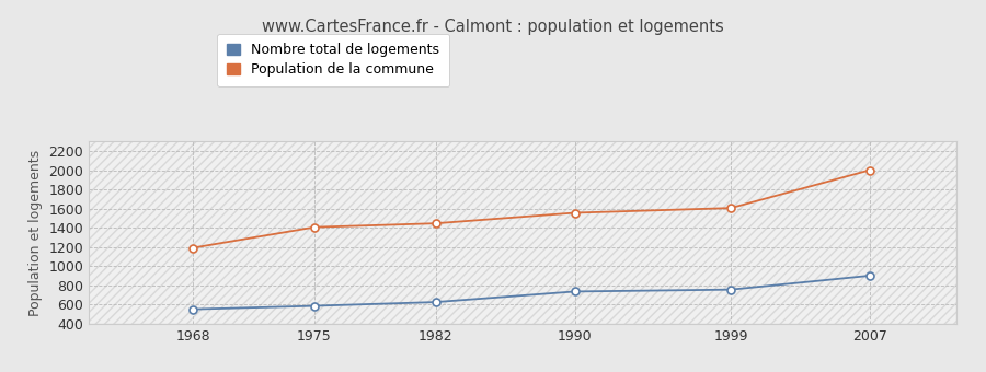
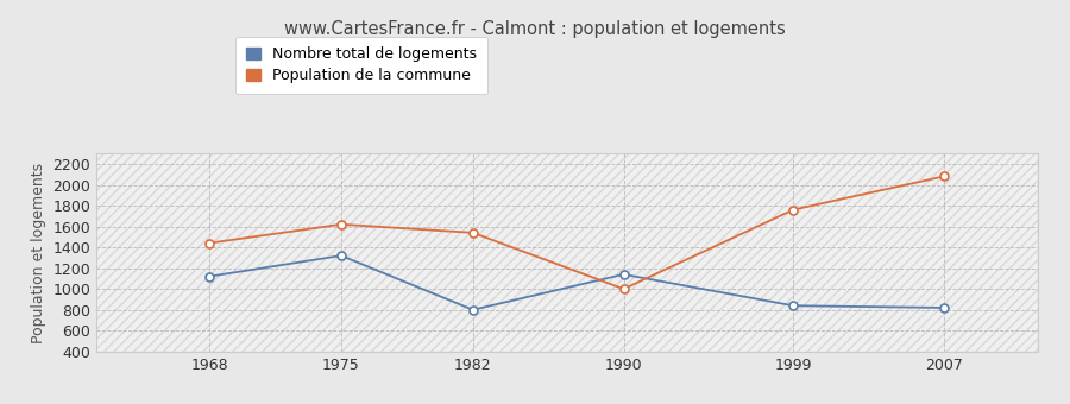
Nombre total de logements/1968: 550 -> 1120
Population de la commune/1968: 1190 -> 1440
Nombre total de logements/1975: 580 -> 1320
Population de la commune/1975: 1400 -> 1620
Nombre total de logements/1982: 620 -> 800
Population de la commune/1982: 1440 -> 1540
Nombre total de logements/1990: 740 -> 1140
Population de la commune/1990: 1560 -> 1000
Nombre total de logements/1999: 760 -> 840
Population de la commune/1999: 1600 -> 1760
Nombre total de logements/2007: 900 -> 820
Population de la commune/2007: 2000 -> 2080
